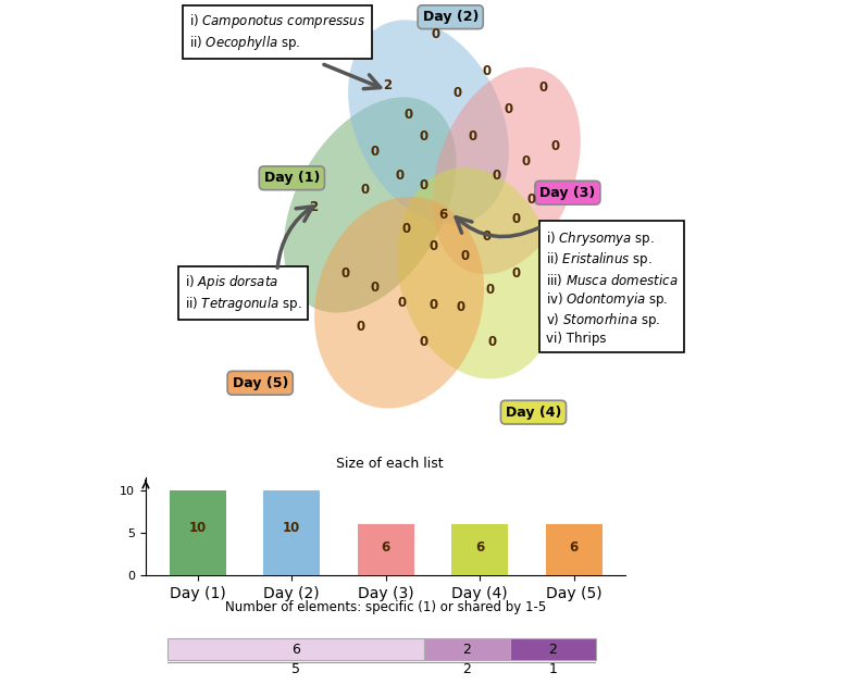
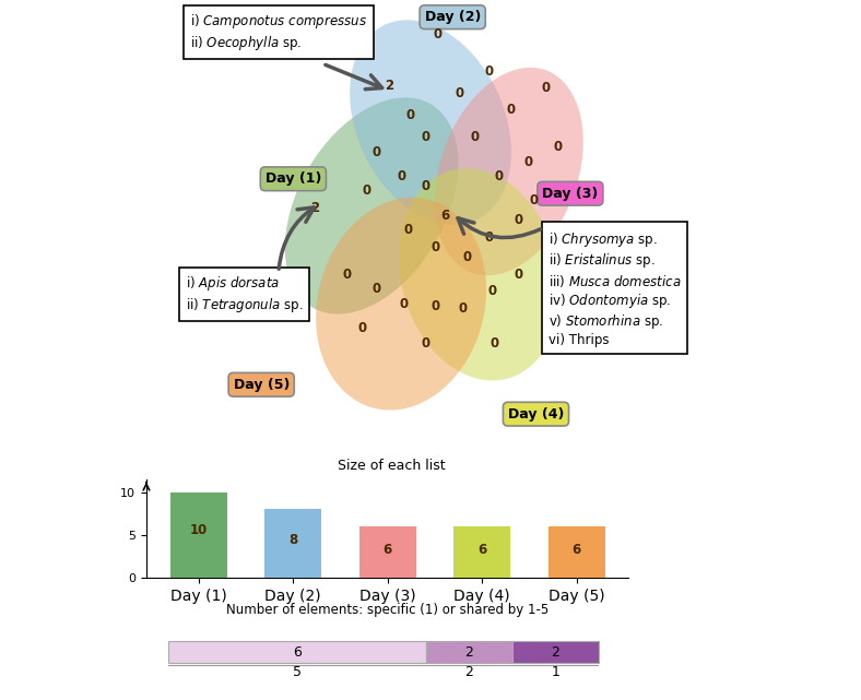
Day (2): 10 -> 8
